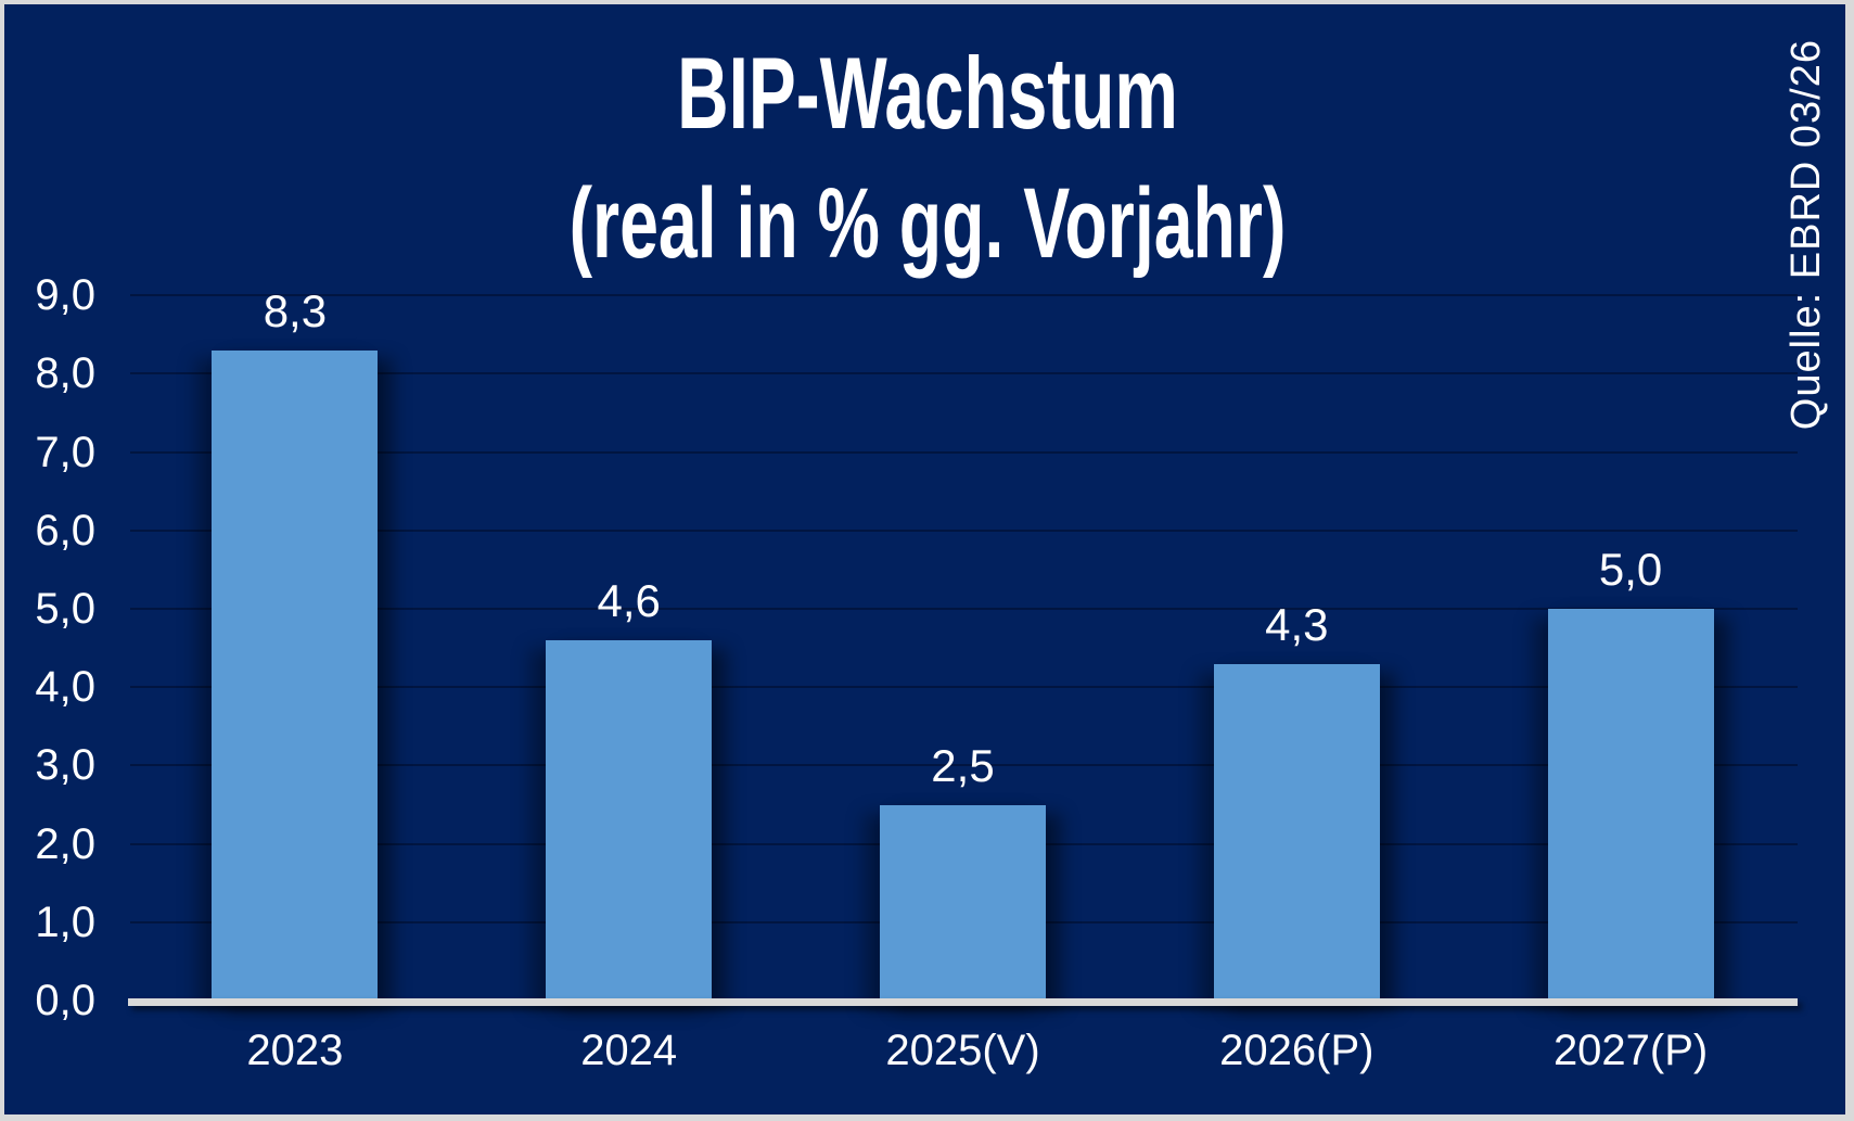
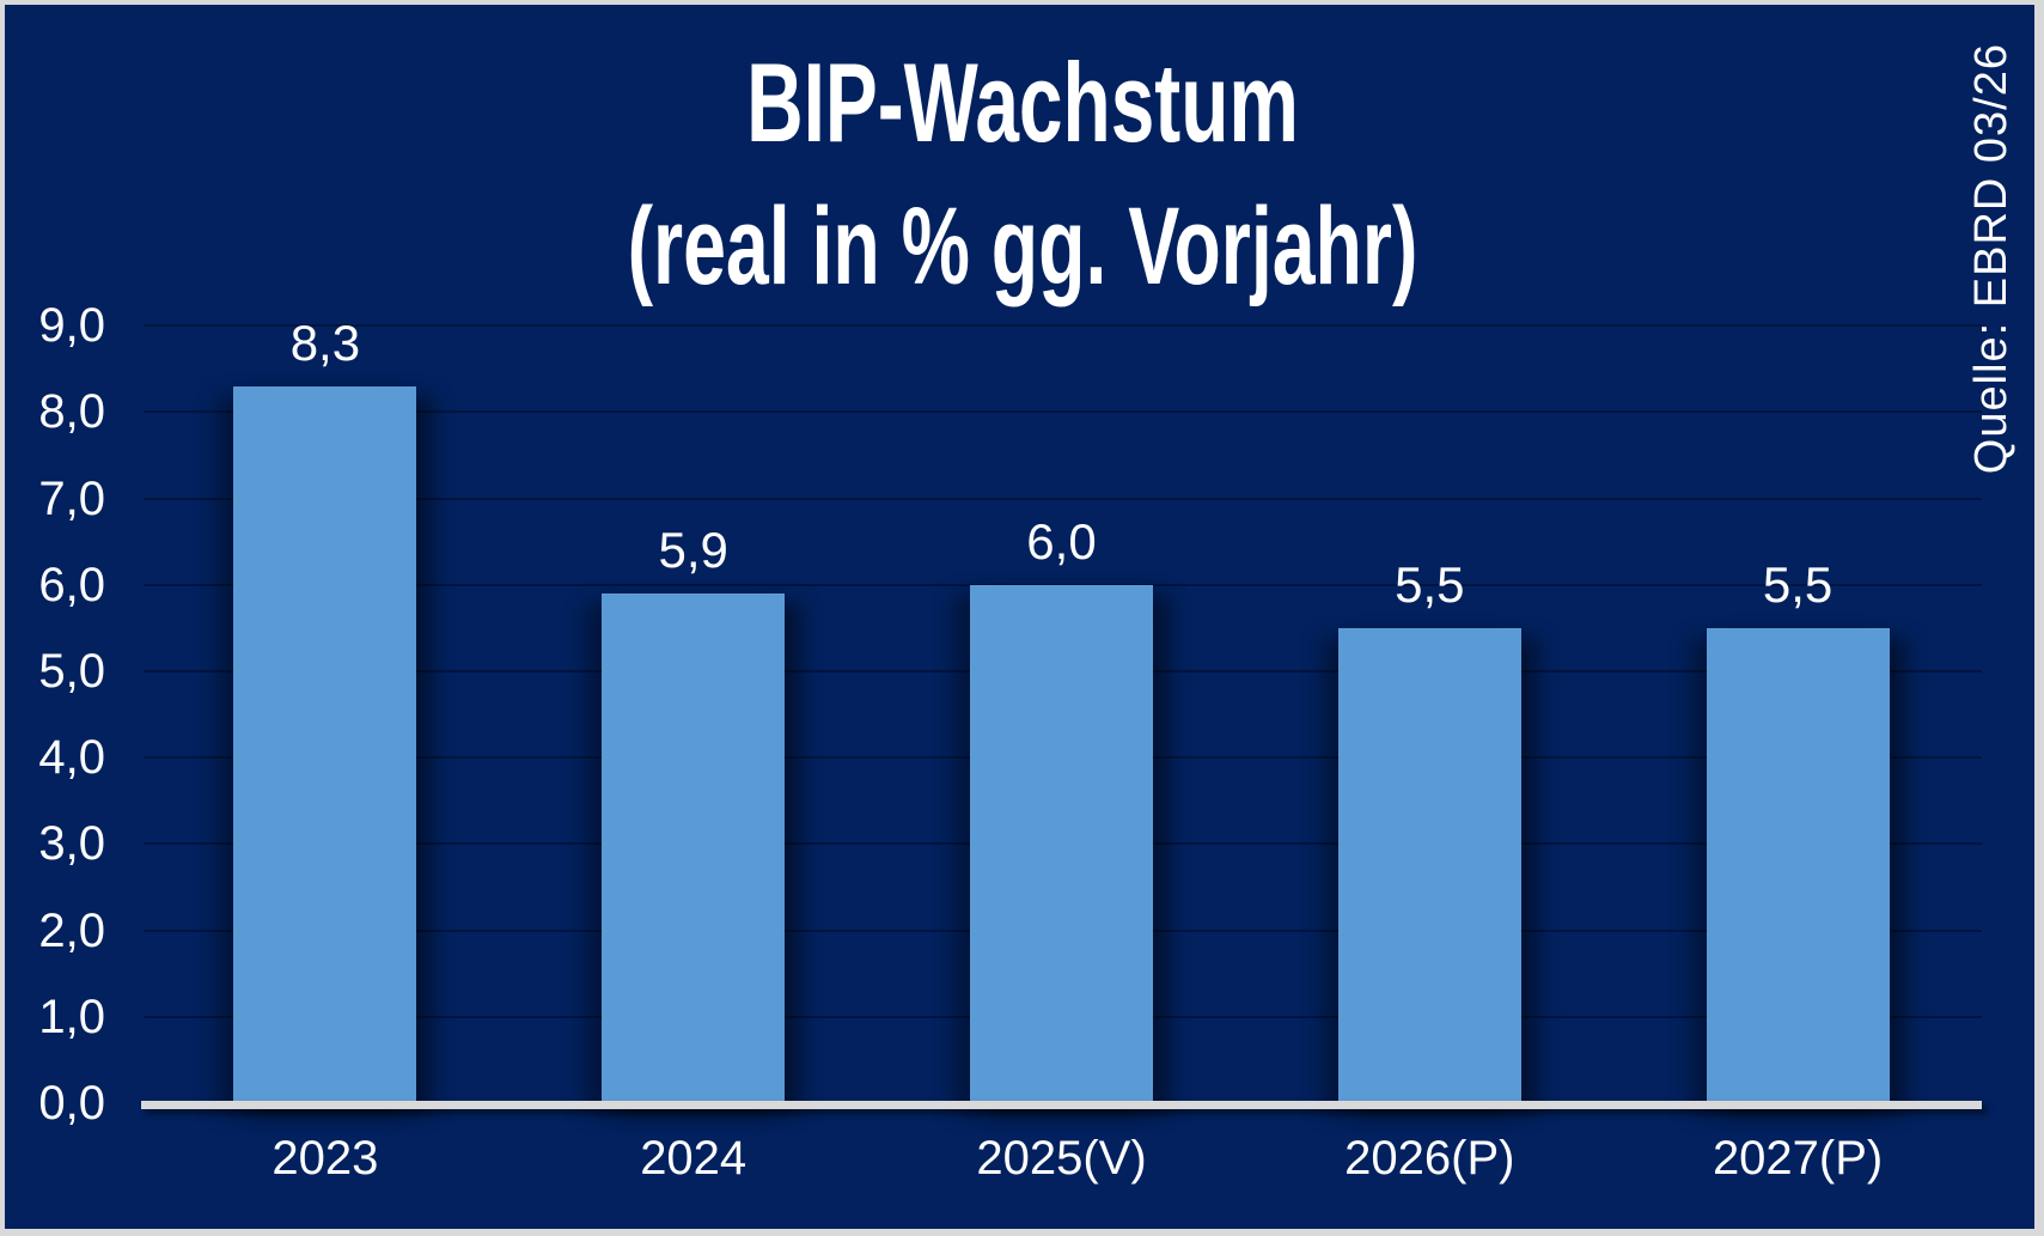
2024: 4,6 -> 5,9
2025(V): 2,5 -> 6,0
2026(P): 4,3 -> 5,5
2027(P): 5,0 -> 5,5
